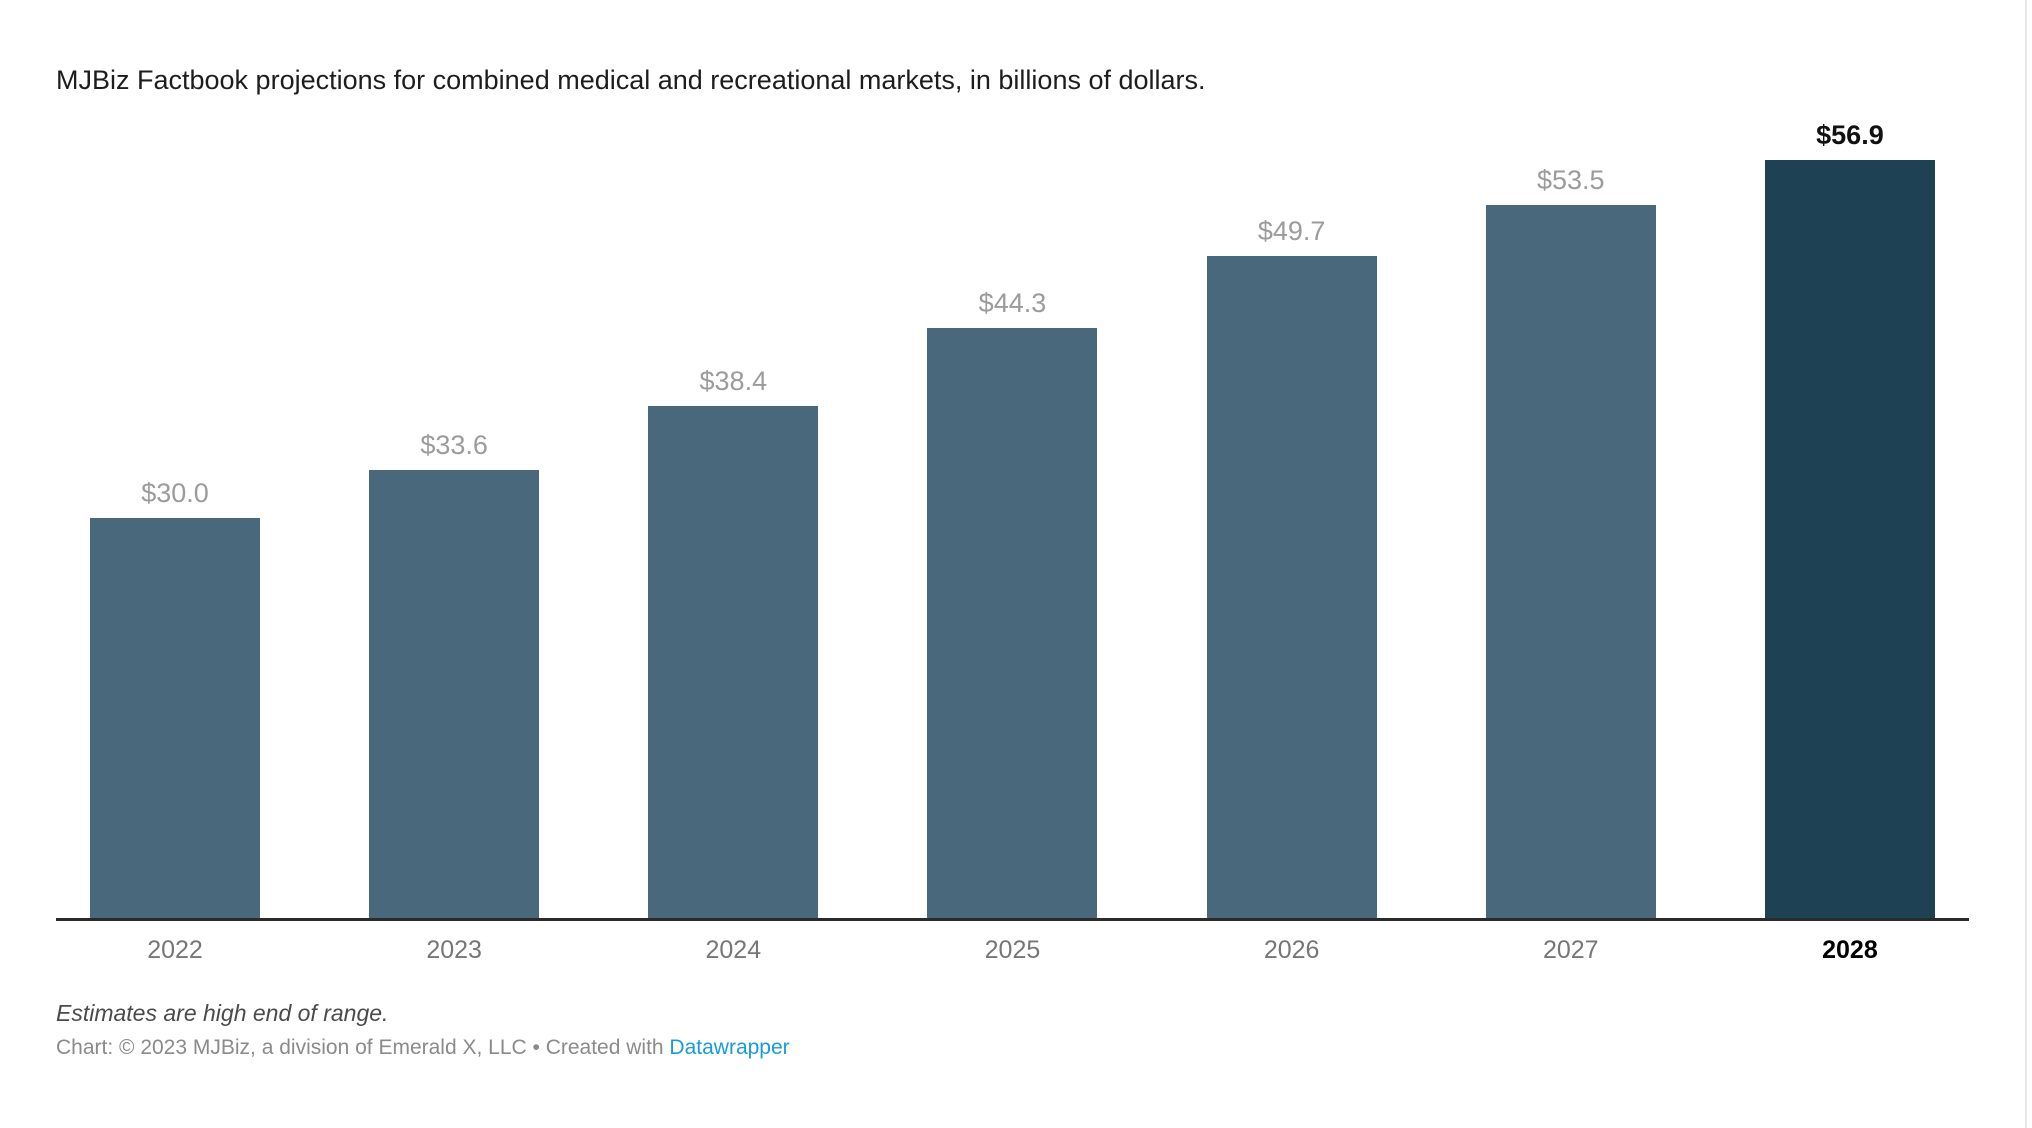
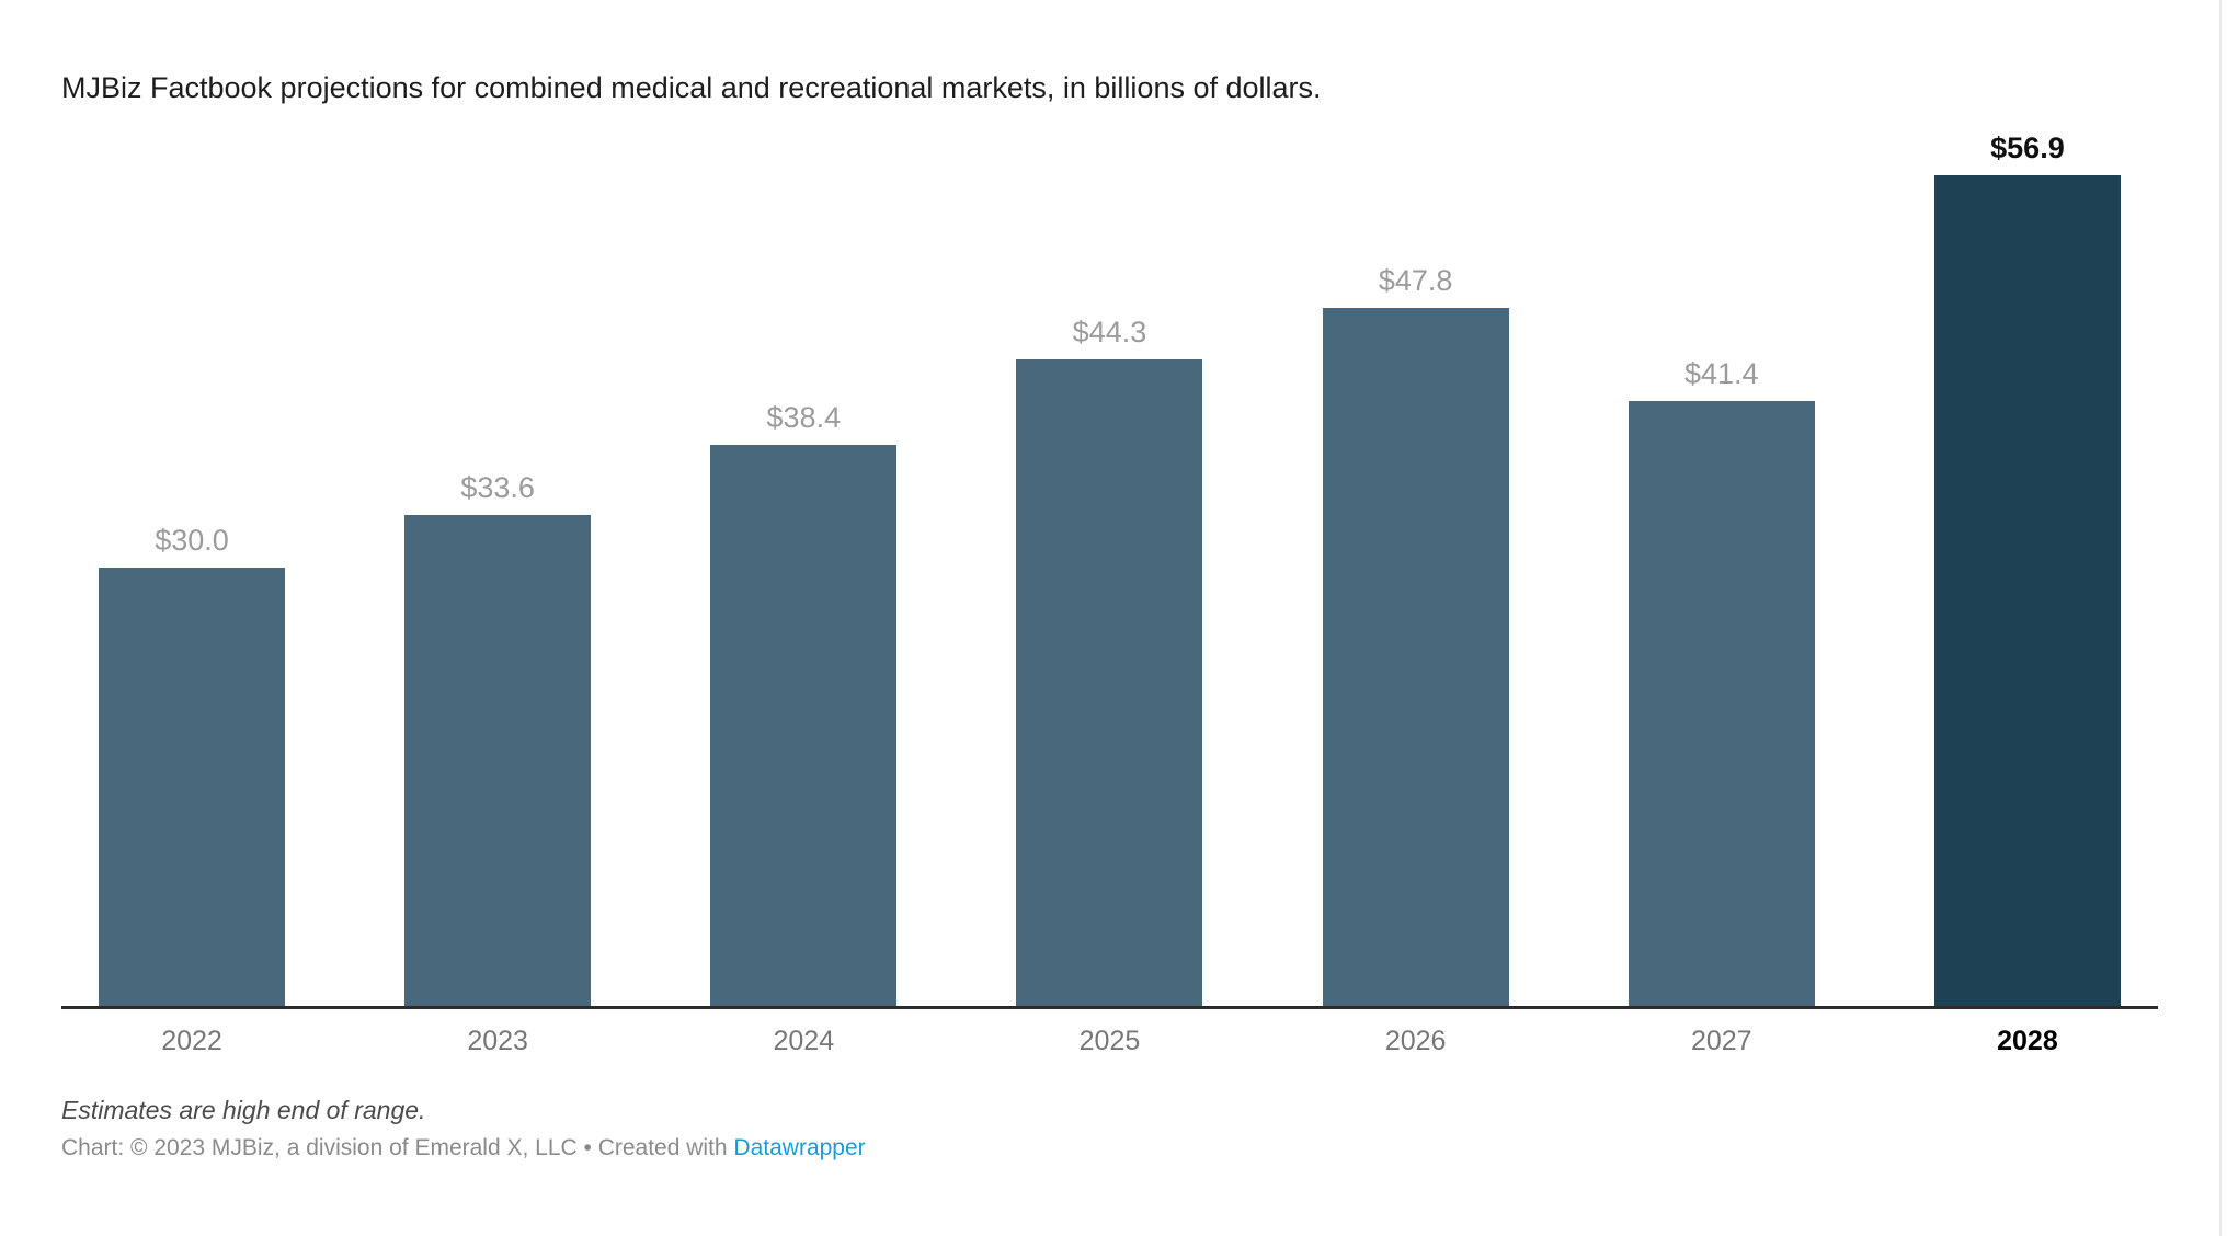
2026: $49.7 -> $47.8
2027: $53.5 -> $41.4
